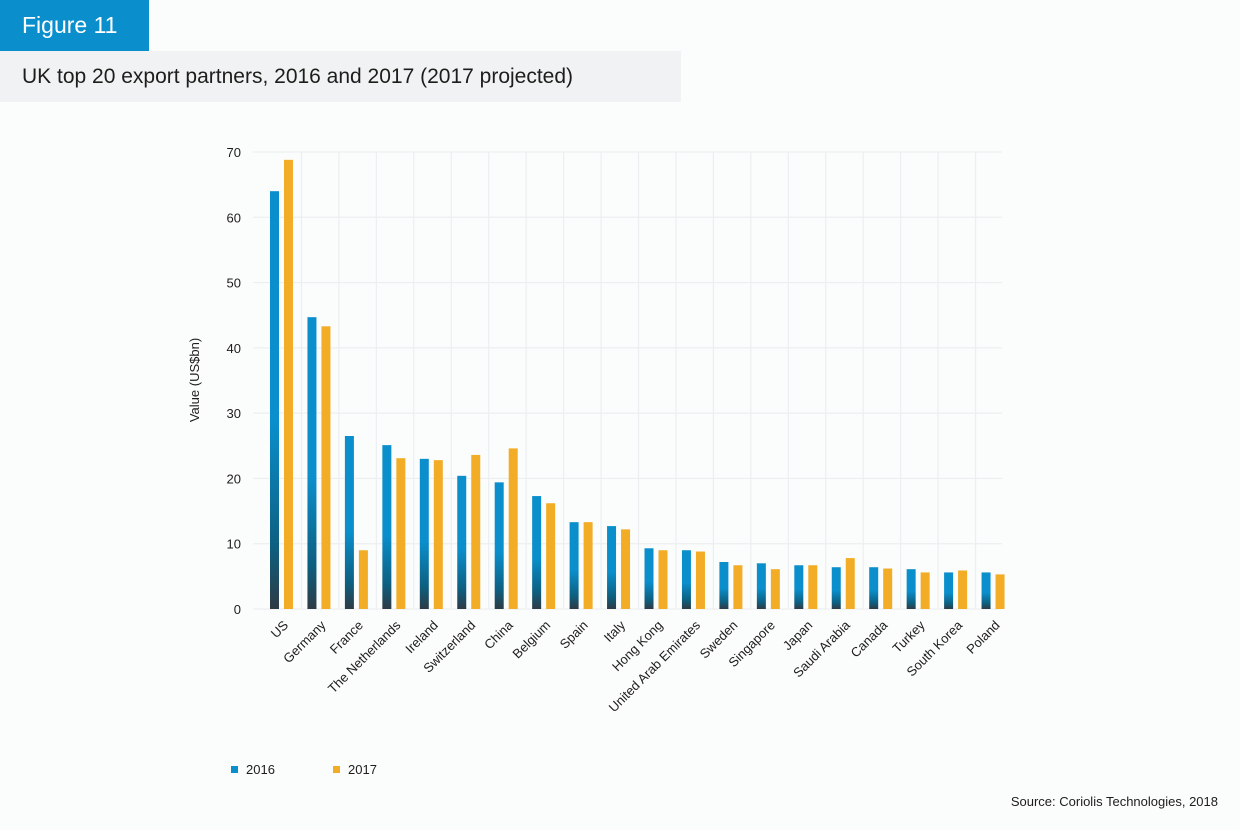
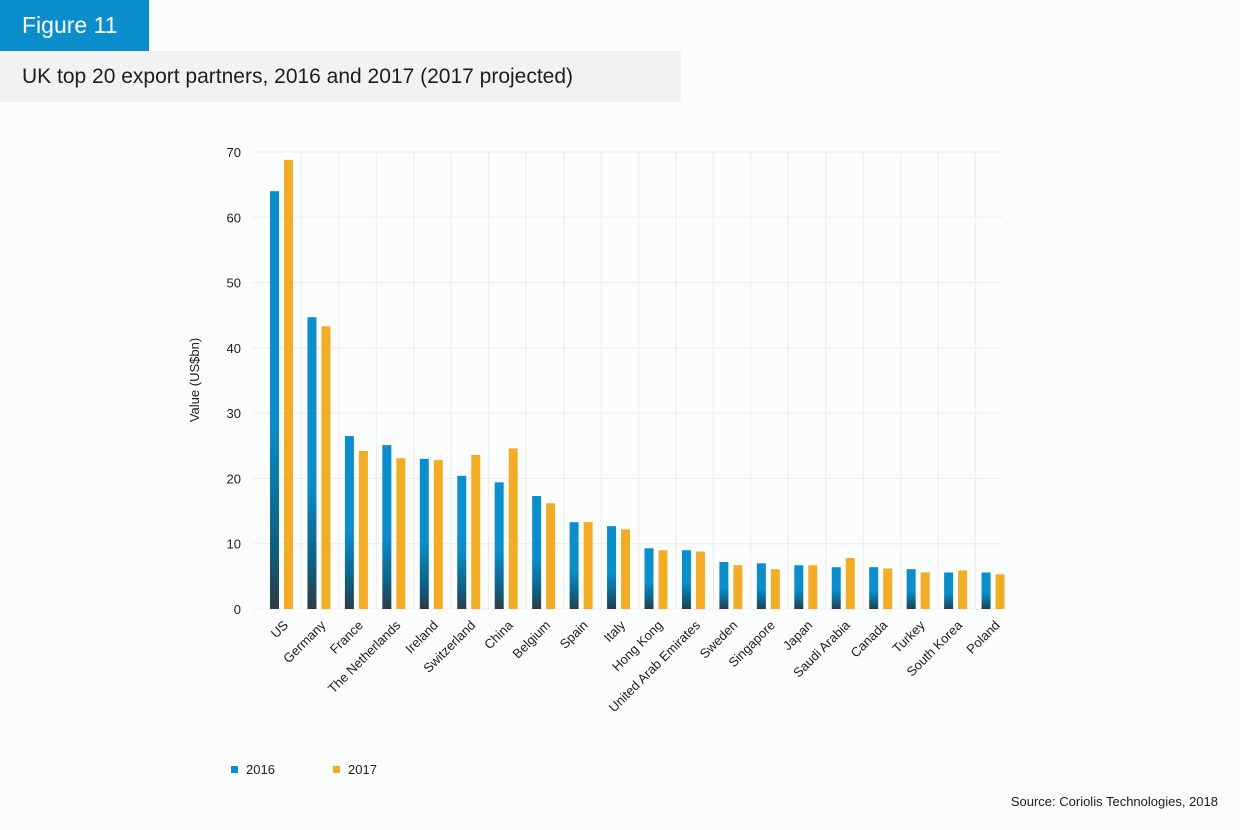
2017/France: 9 -> 24
